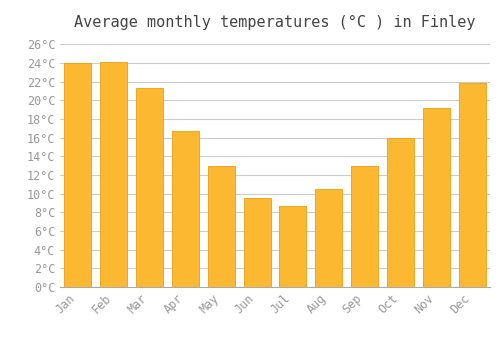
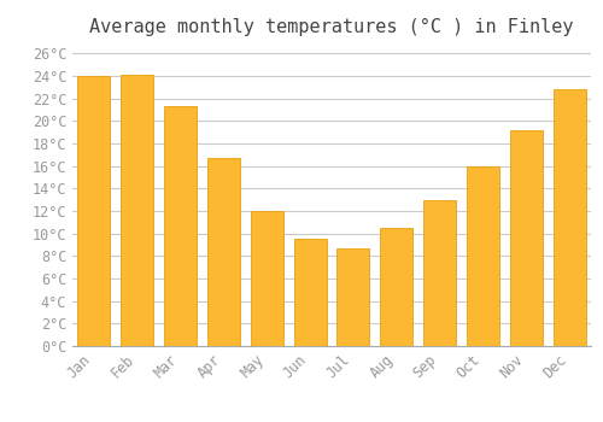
May: 13.0°C -> 12.0°C
Dec: 21.9°C -> 22.8°C
